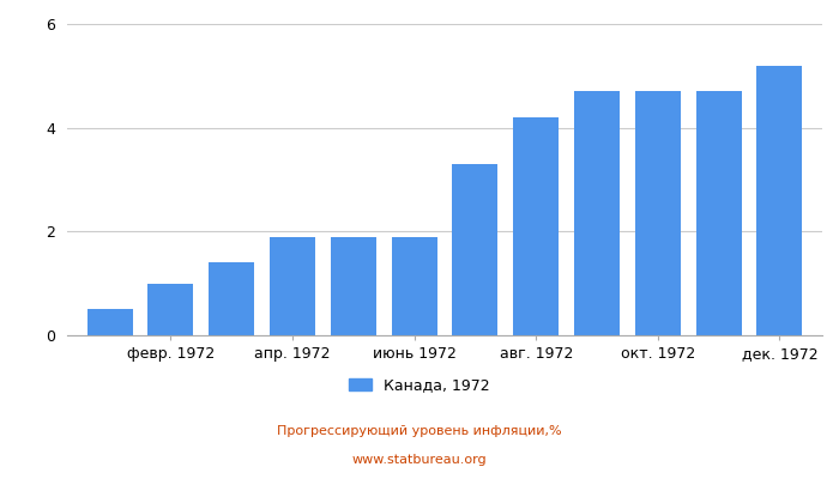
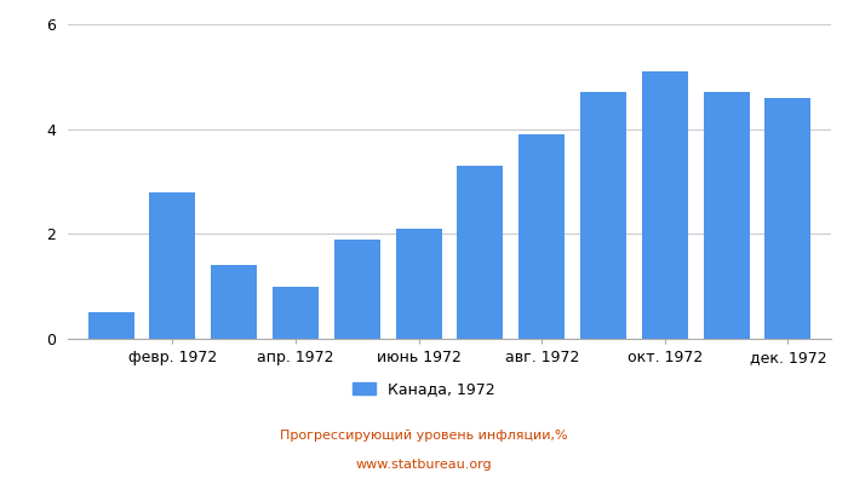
февр. 1972: 1.0 -> 2.8
апр. 1972: 1.9 -> 1.0
июнь 1972: 1.9 -> 2.1
авг. 1972: 4.2 -> 3.9
окт. 1972: 4.7 -> 5.1
дек. 1972: 5.2 -> 4.6
